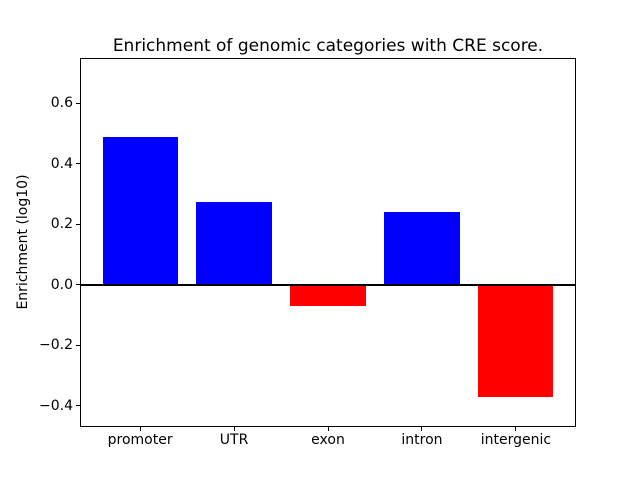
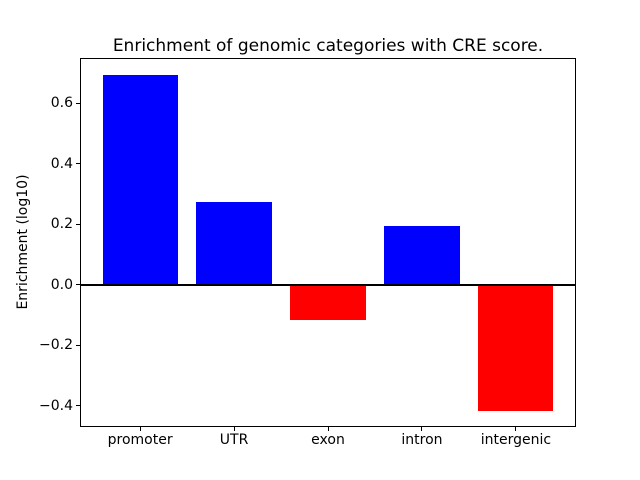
promoter: 0.49 -> 0.69
exon: -0.07 -> -0.12
intron: 0.24 -> 0.19
intergenic: -0.37 -> -0.42
